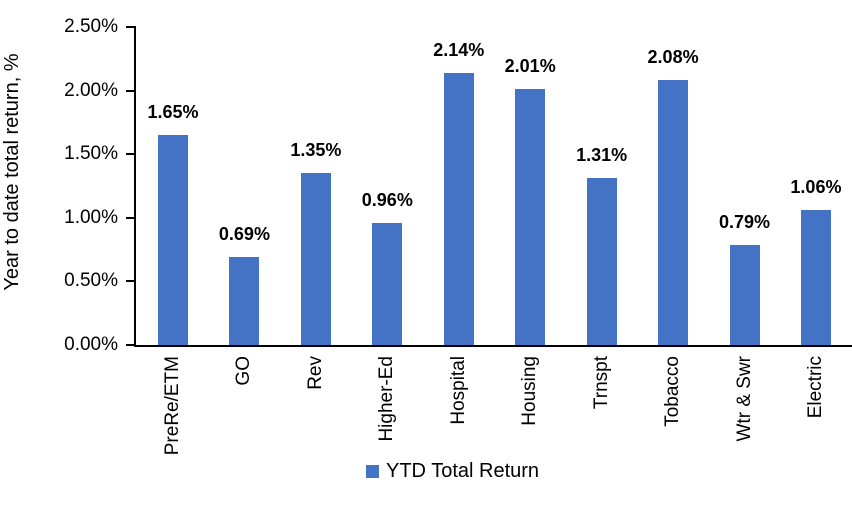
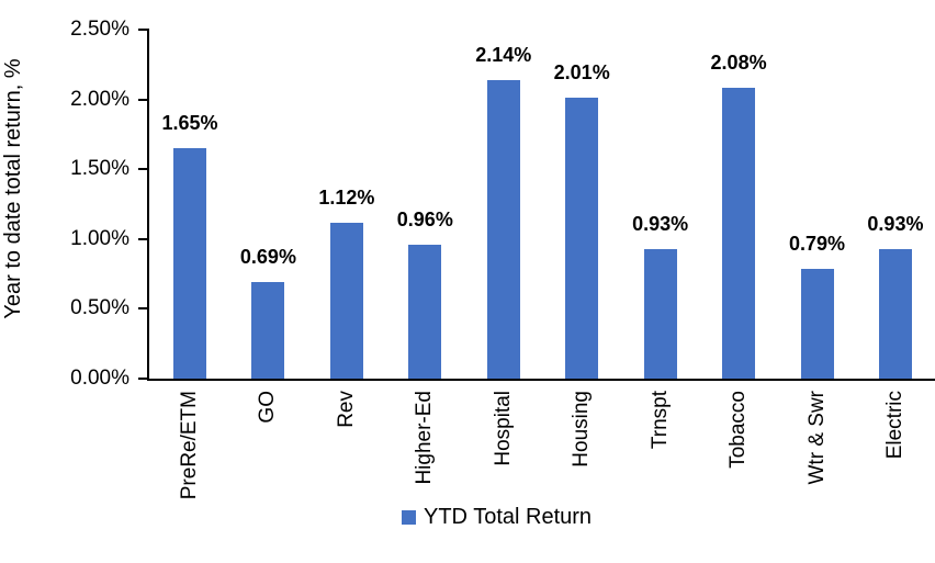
Rev: 1.35% -> 1.12%
Trnspt: 1.31% -> 0.93%
Electric: 1.06% -> 0.93%
